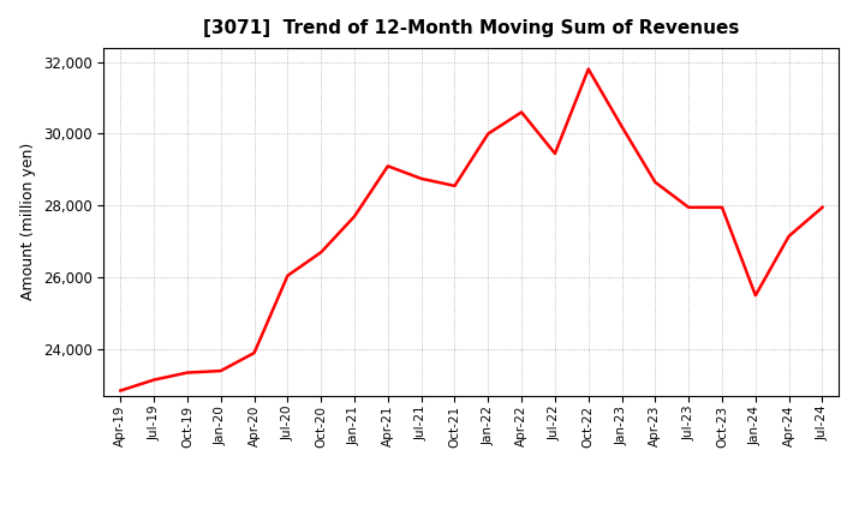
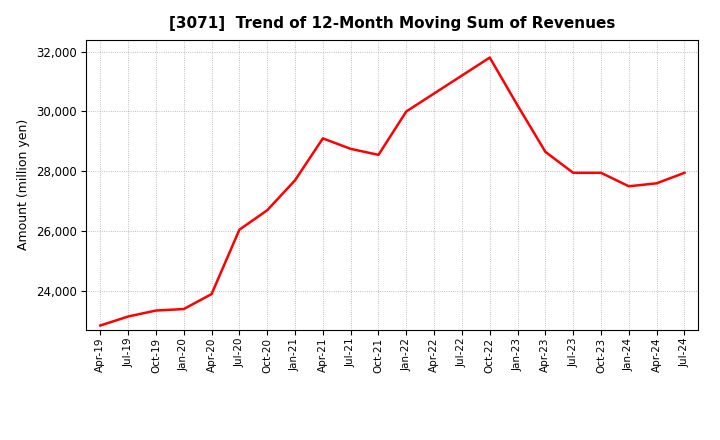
Jul-22: 29,450 -> 31,200
Jan-24: 25,500 -> 27,500
Apr-24: 27,150 -> 27,600
